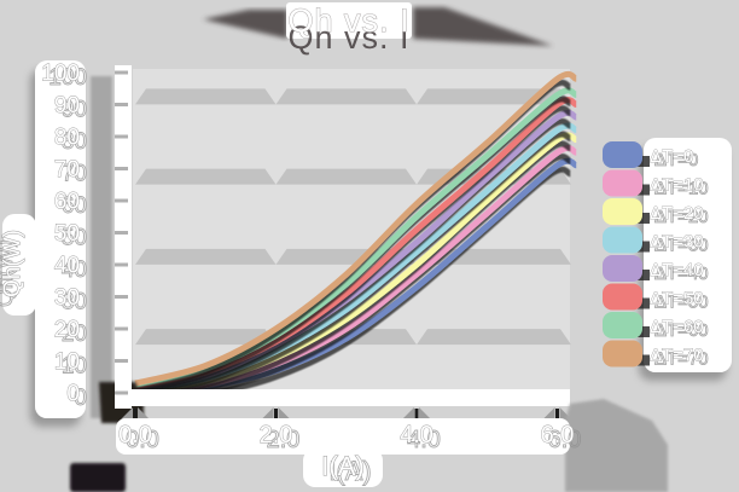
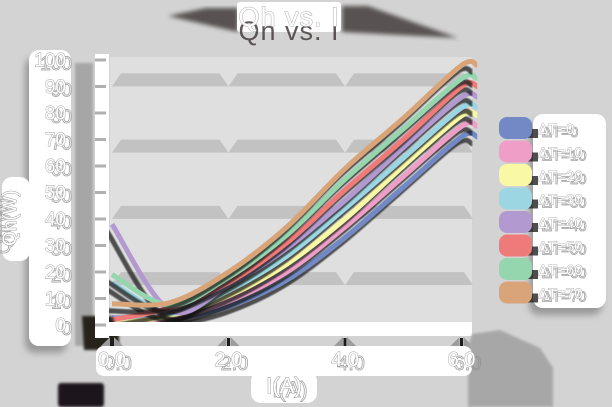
ΔT=30/0: 1 -> 16
ΔT=40/0: 2 -> 38
ΔT=60/0: 2 -> 19
ΔT=70/0: 3 -> 8
